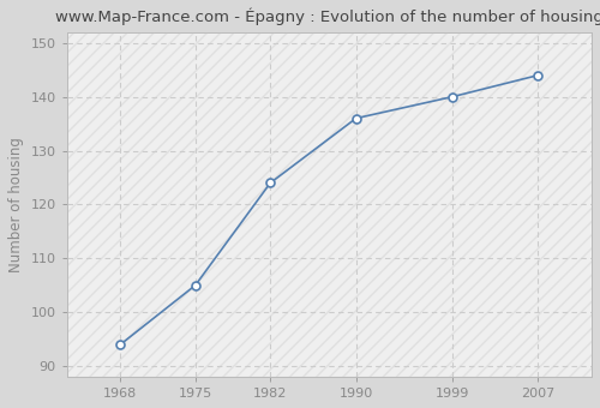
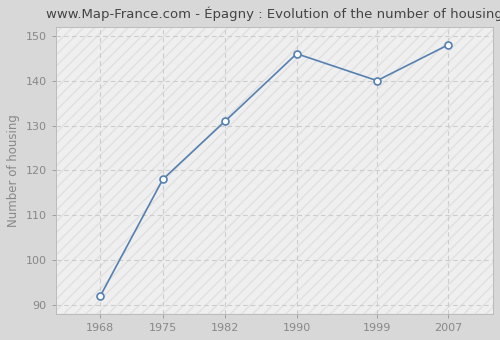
1968: 94 -> 92
1975: 105 -> 118
1982: 124 -> 131
1990: 136 -> 146
2007: 144 -> 148
